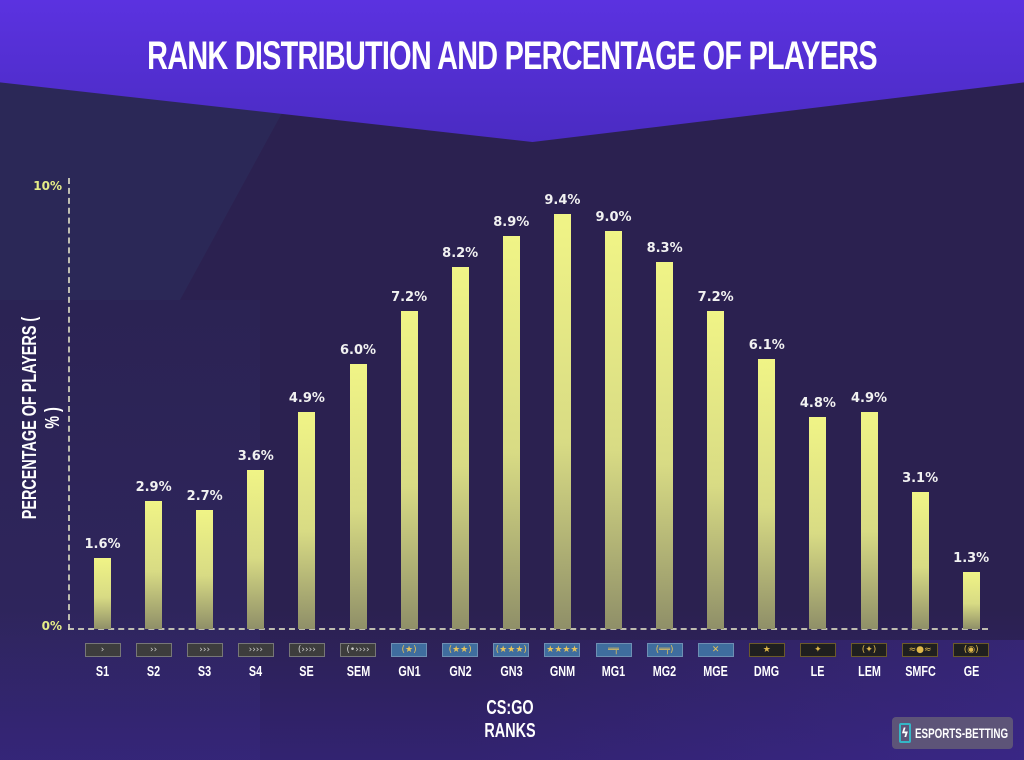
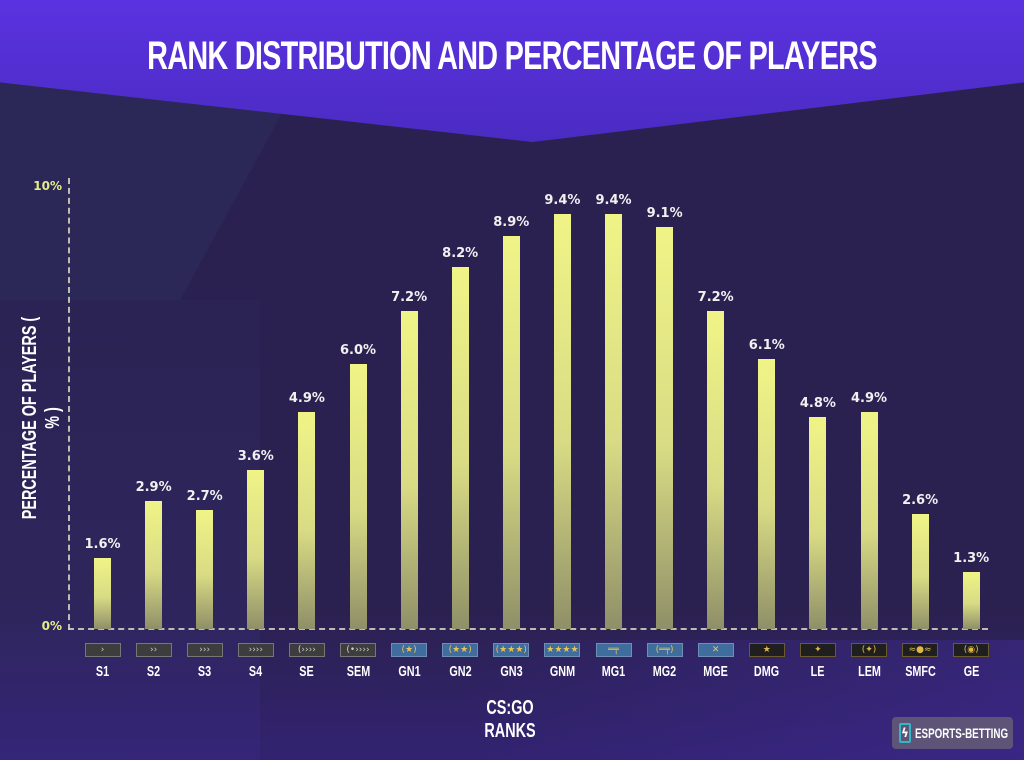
MG1: 9.0% -> 9.4%
MG2: 8.3% -> 9.1%
SMFC: 3.1% -> 2.6%
